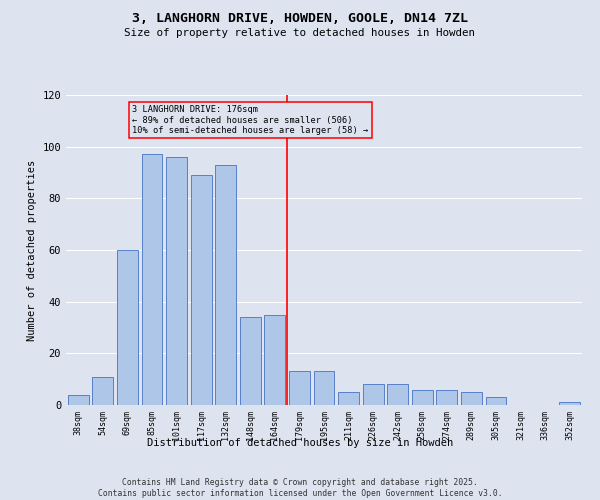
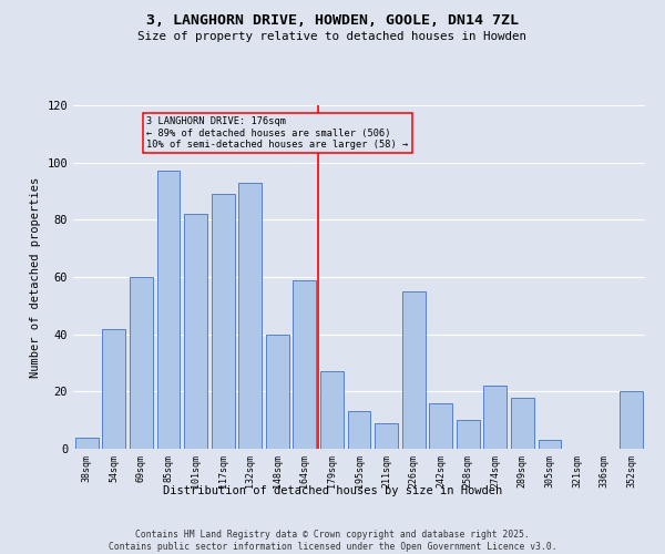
54sqm: 11 -> 42
101sqm: 96 -> 82
148sqm: 34 -> 40
164sqm: 35 -> 59
179sqm: 13 -> 27
211sqm: 5 -> 9
226sqm: 8 -> 55
242sqm: 8 -> 16
258sqm: 6 -> 10
274sqm: 6 -> 22
289sqm: 5 -> 18
352sqm: 1 -> 20
